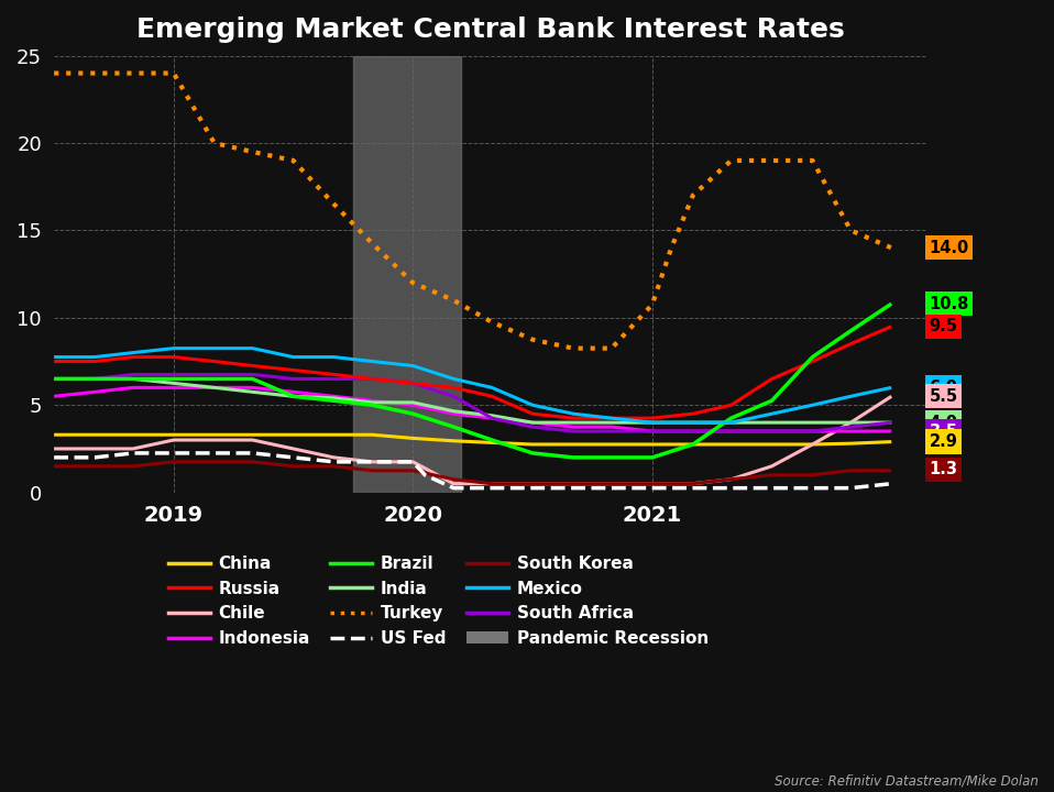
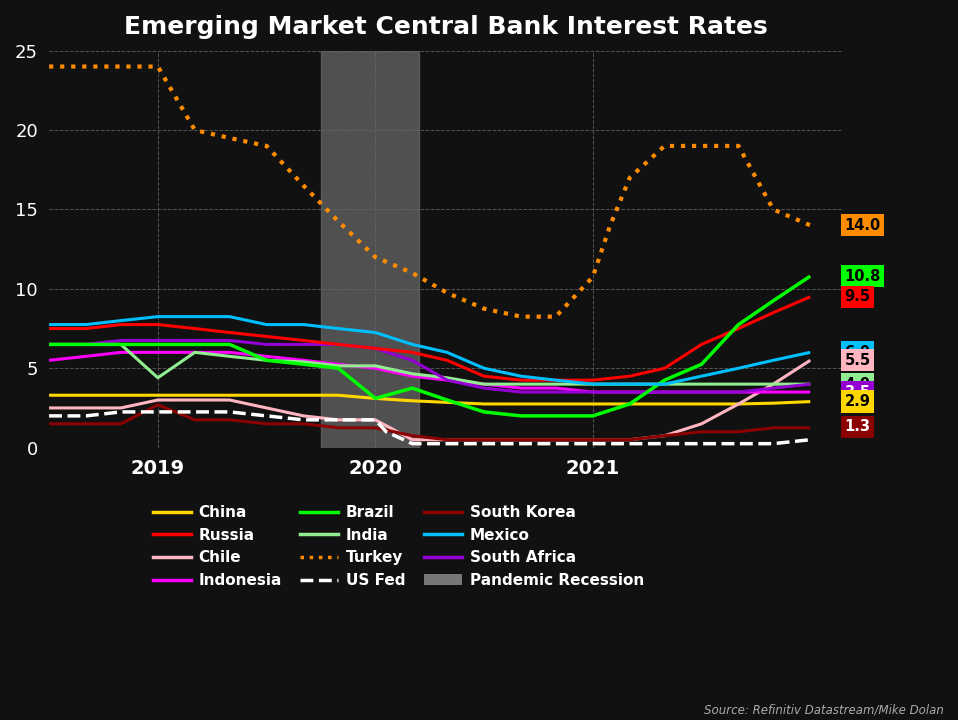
India/2019: 6.2 -> 4.4
South Korea/2019: 1.8 -> 2.7
Brazil/2020: 4.5 -> 3.1
